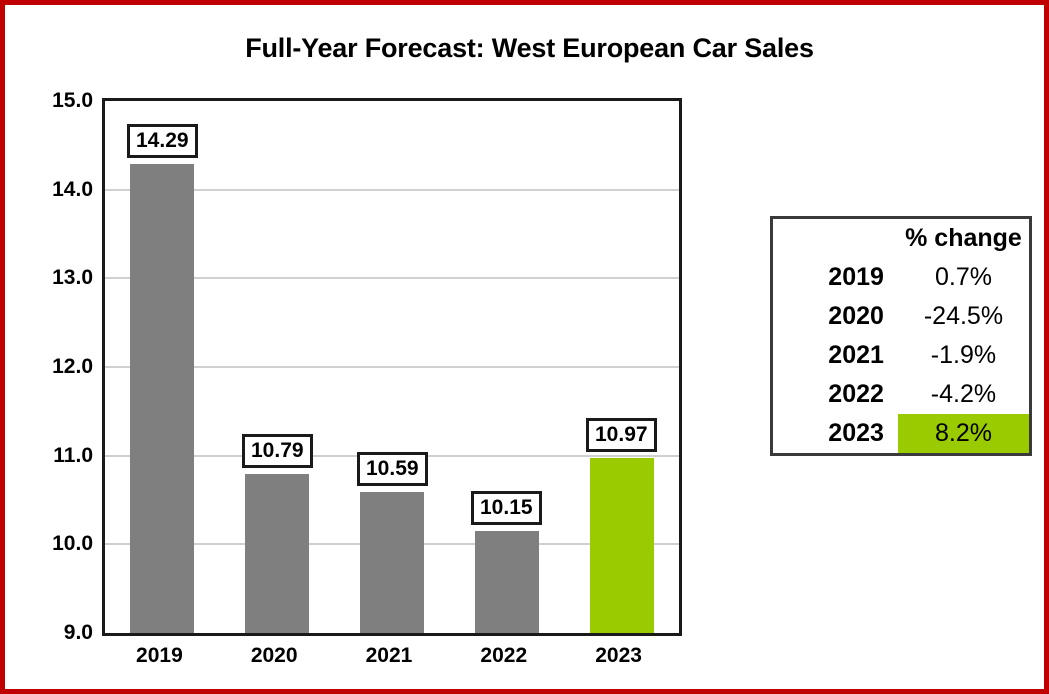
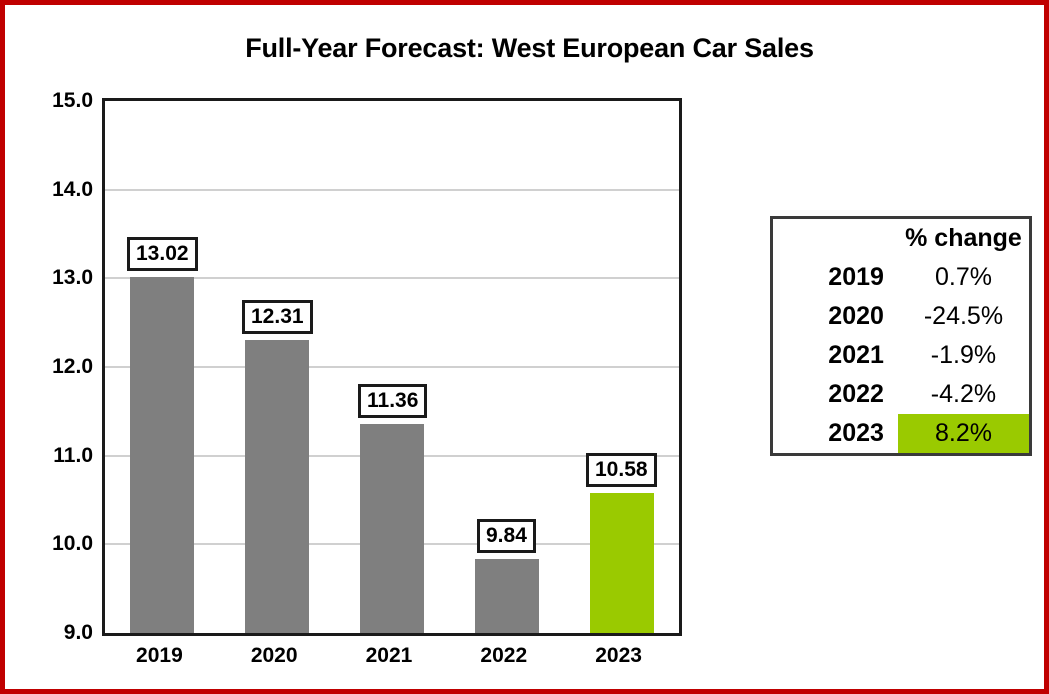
2019: 14.29 -> 13.02
2020: 10.79 -> 12.31
2021: 10.59 -> 11.36
2022: 10.15 -> 9.84
2023: 10.97 -> 10.58
